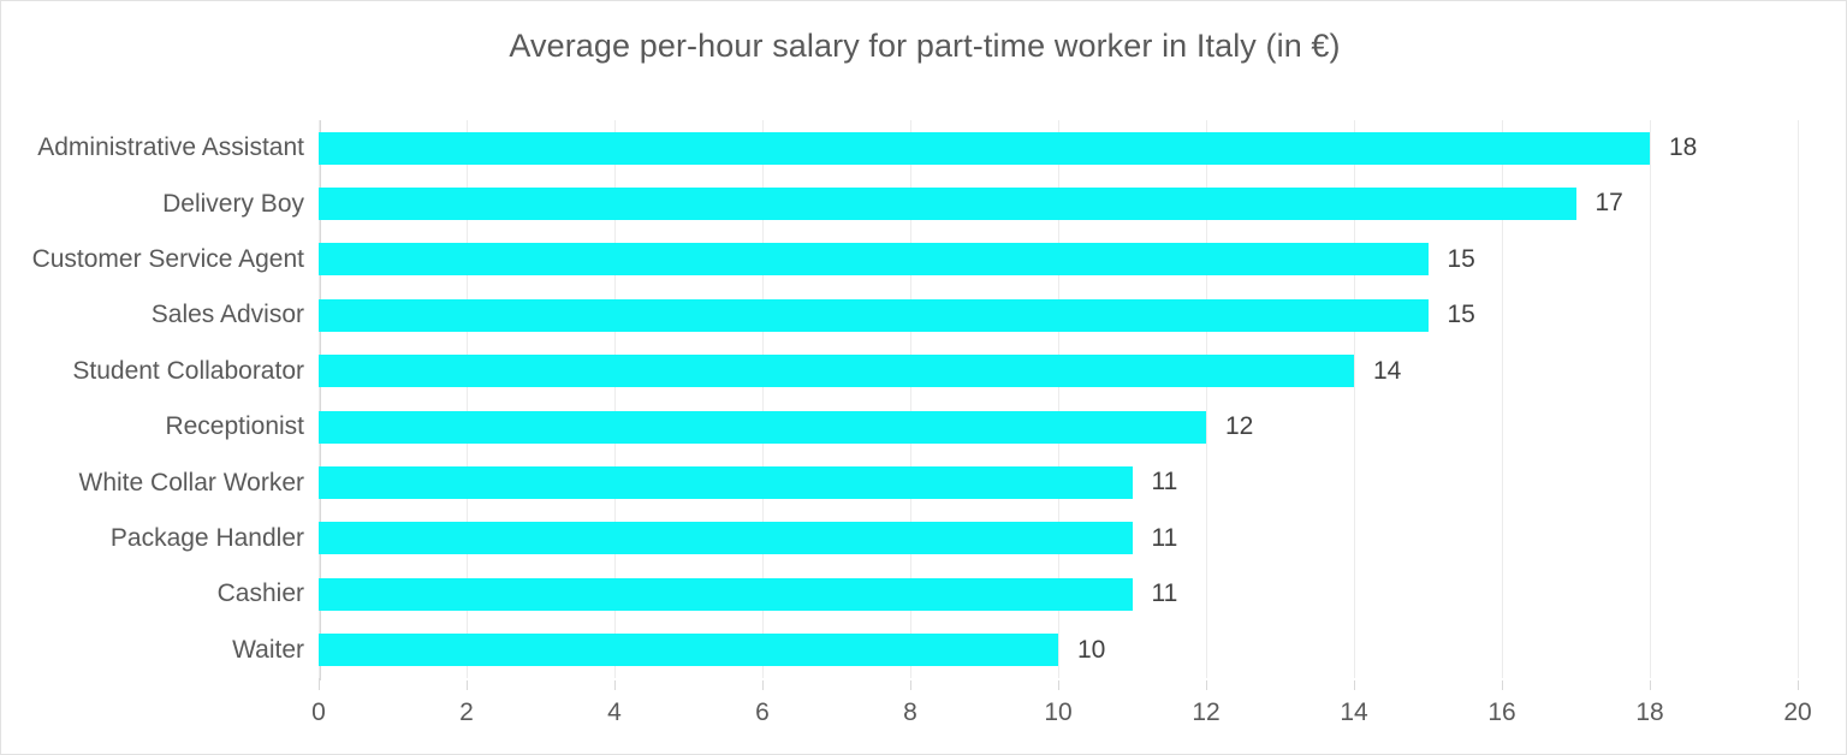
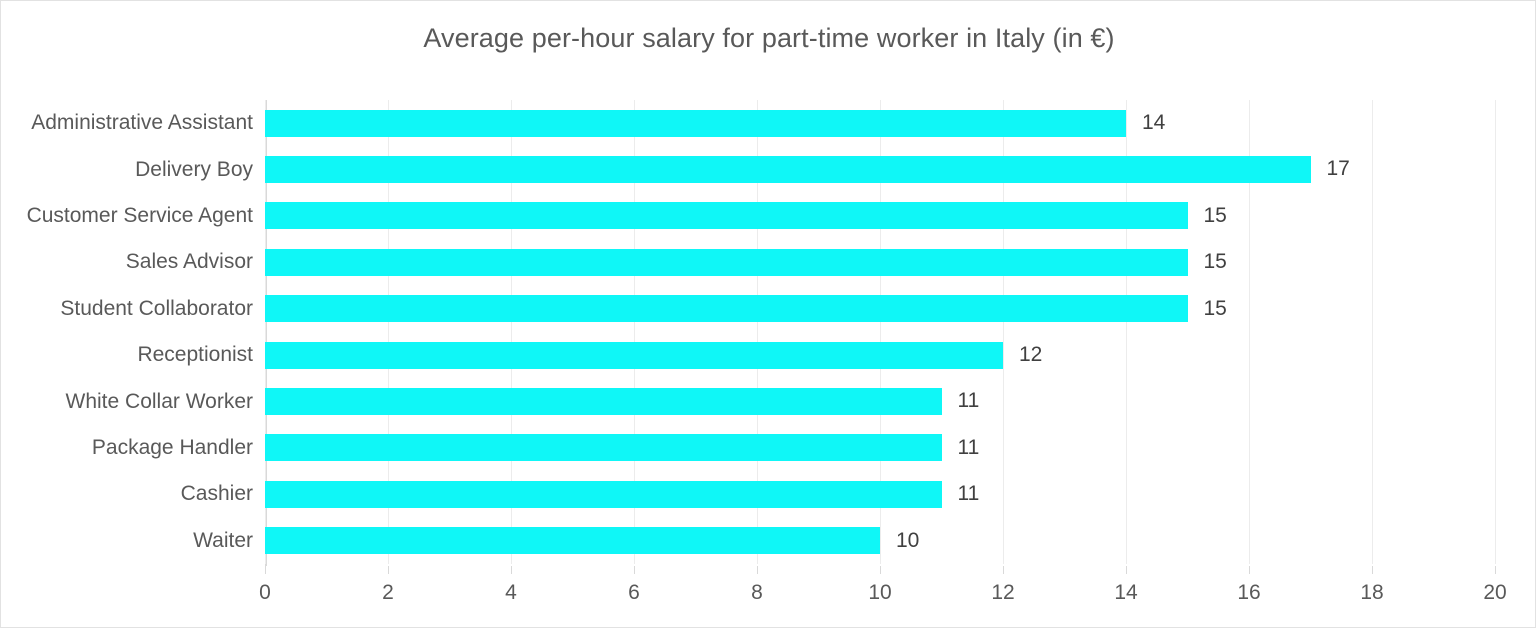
Administrative Assistant: 18 -> 14
Student Collaborator: 14 -> 15
